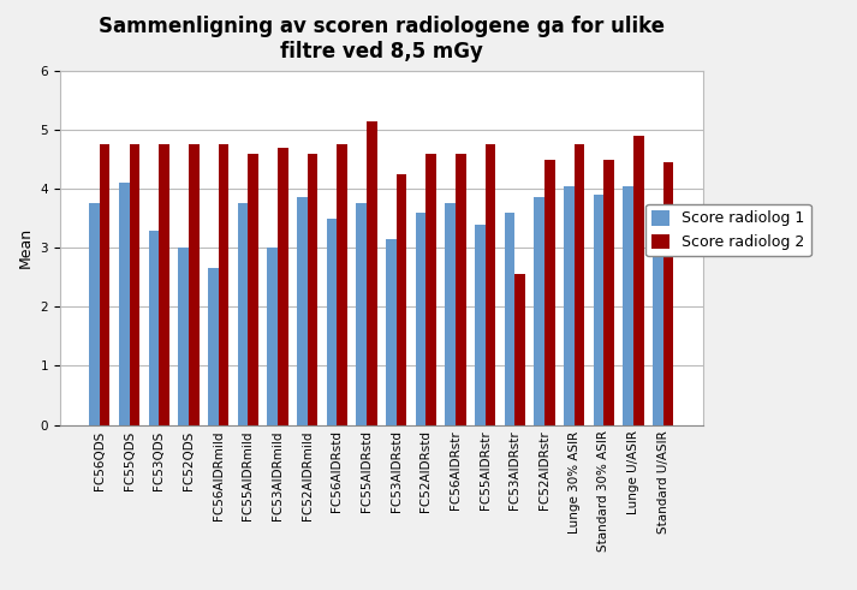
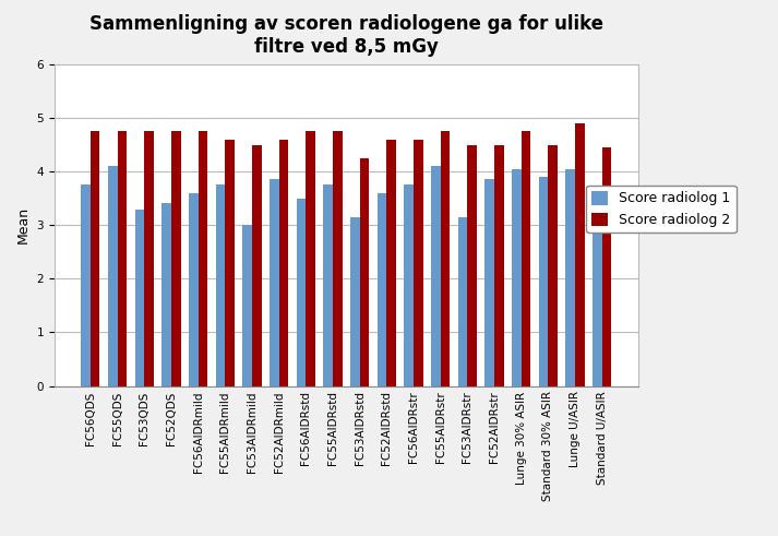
Score radiolog 1/FC52QDS: 3.00 -> 3.42
Score radiolog 1/FC56AIDRmild: 2.65 -> 3.60
Score radiolog 2/FC53AIDRmild: 4.70 -> 4.50
Score radiolog 2/FC55AIDRstd: 5.15 -> 4.75
Score radiolog 1/FC55AIDRstr: 3.40 -> 4.10
Score radiolog 1/FC53AIDRstr: 3.60 -> 3.15
Score radiolog 2/FC53AIDRstr: 2.55 -> 4.50
